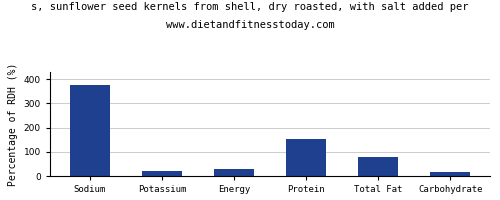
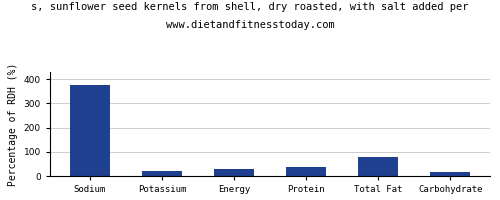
Protein: 155 -> 38
